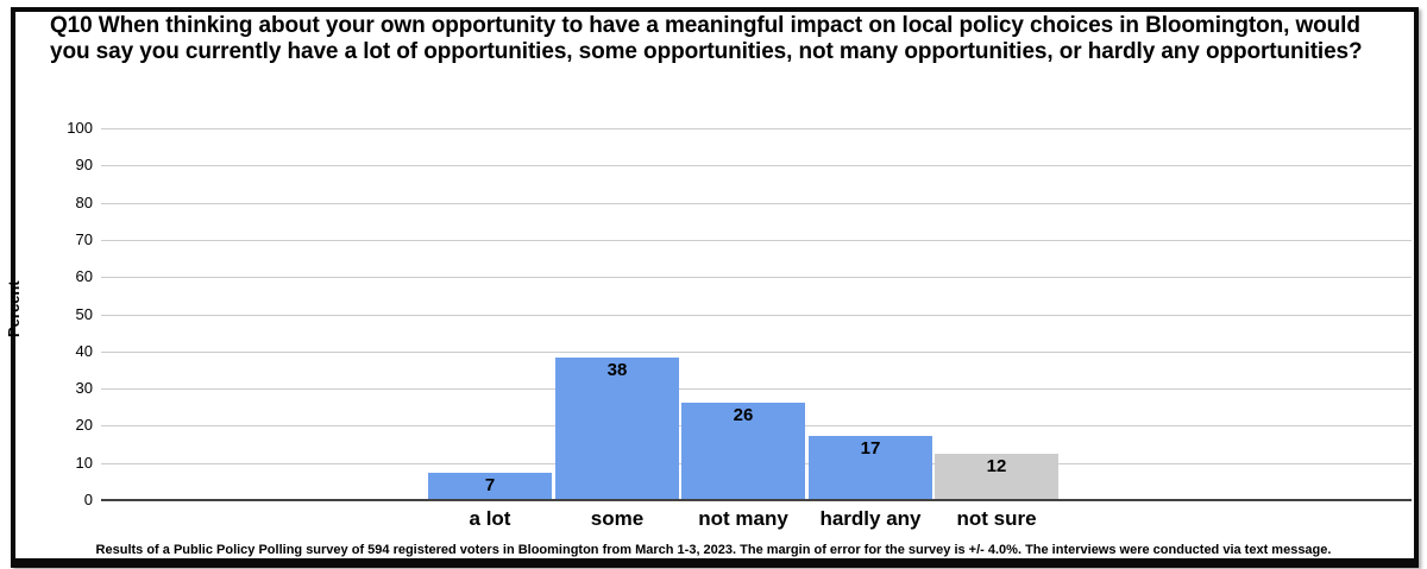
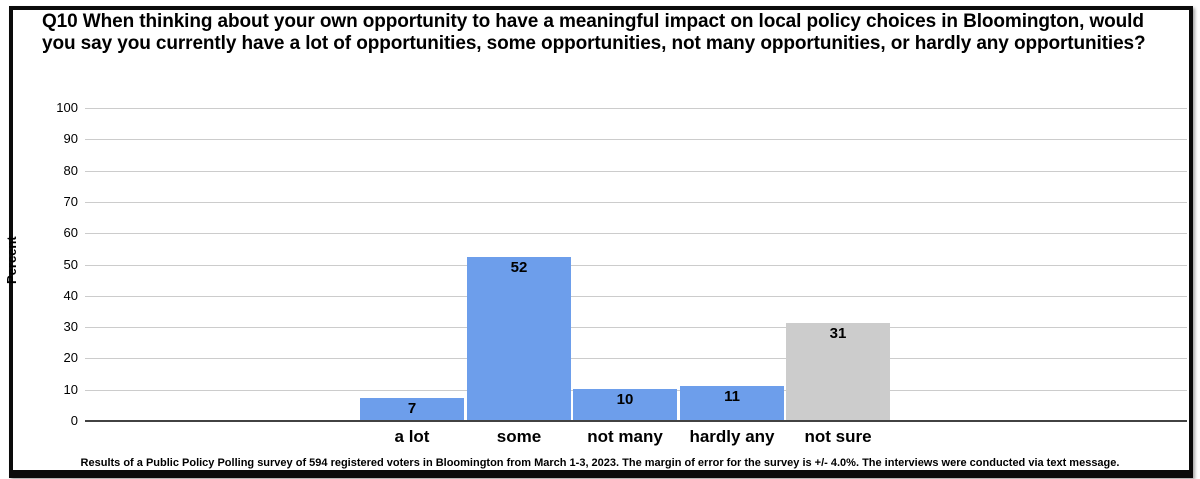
some: 38 -> 52
not many: 26 -> 10
hardly any: 17 -> 11
not sure: 12 -> 31
